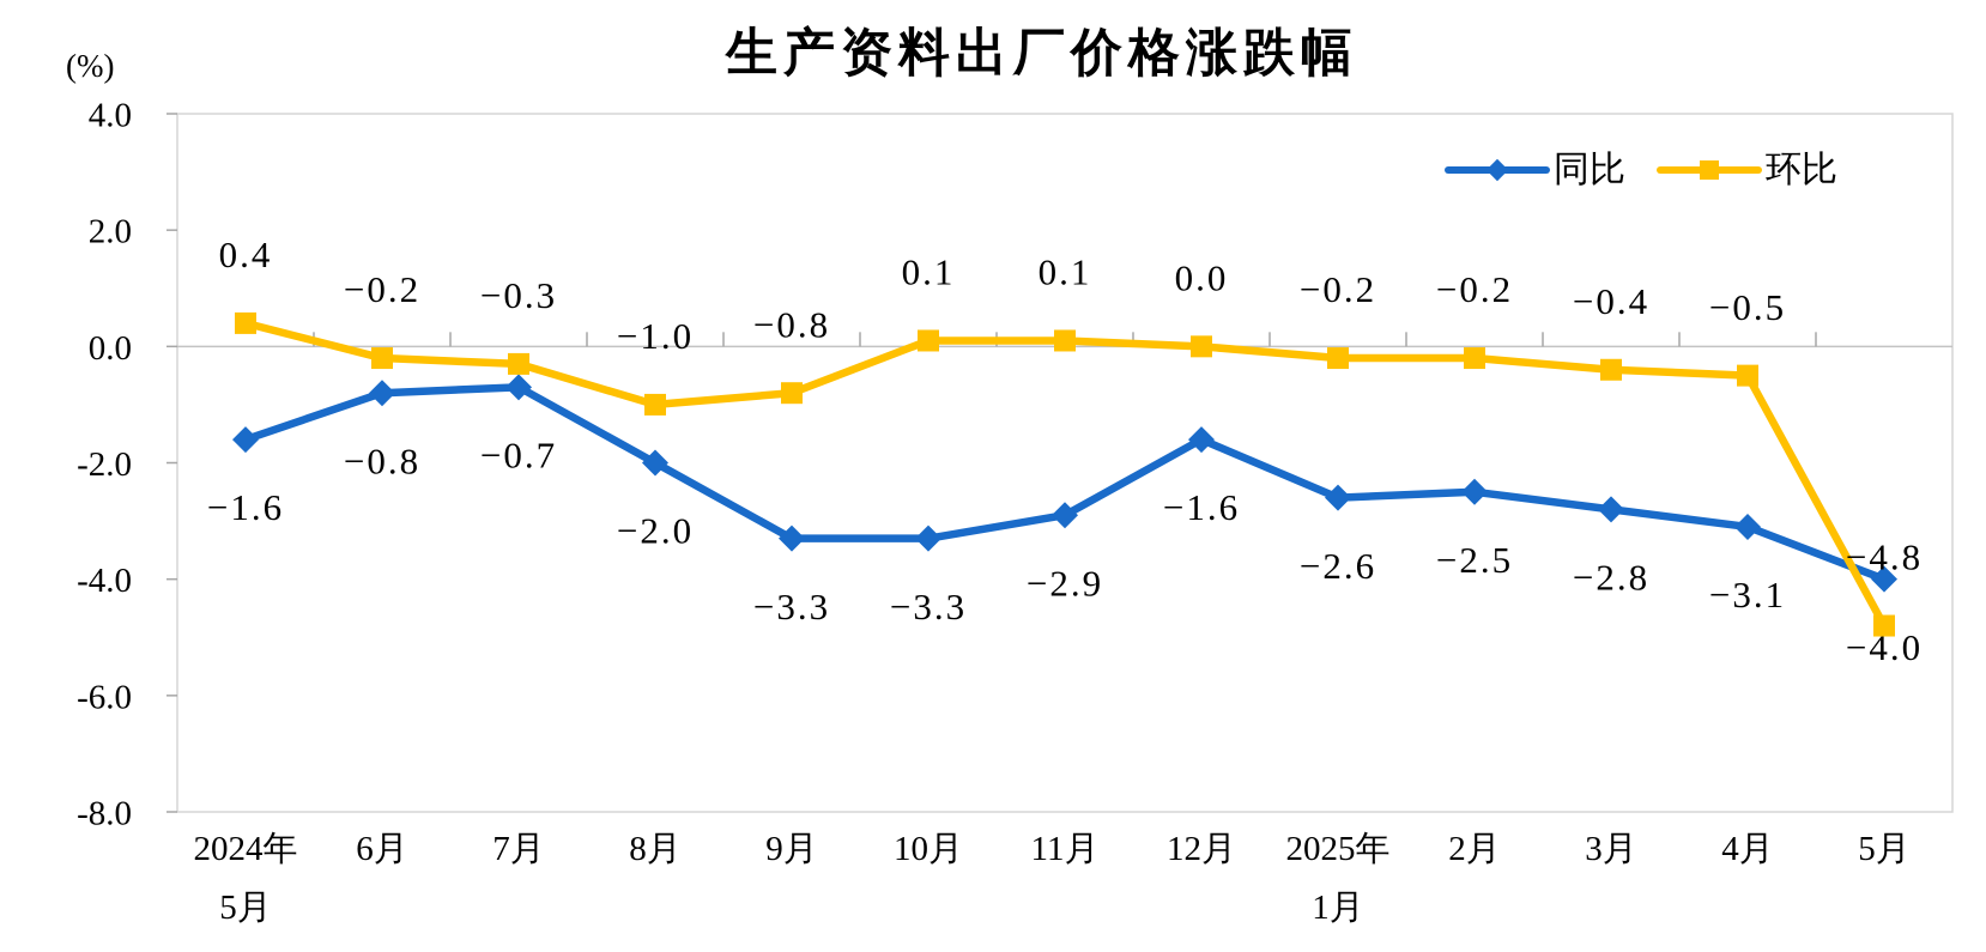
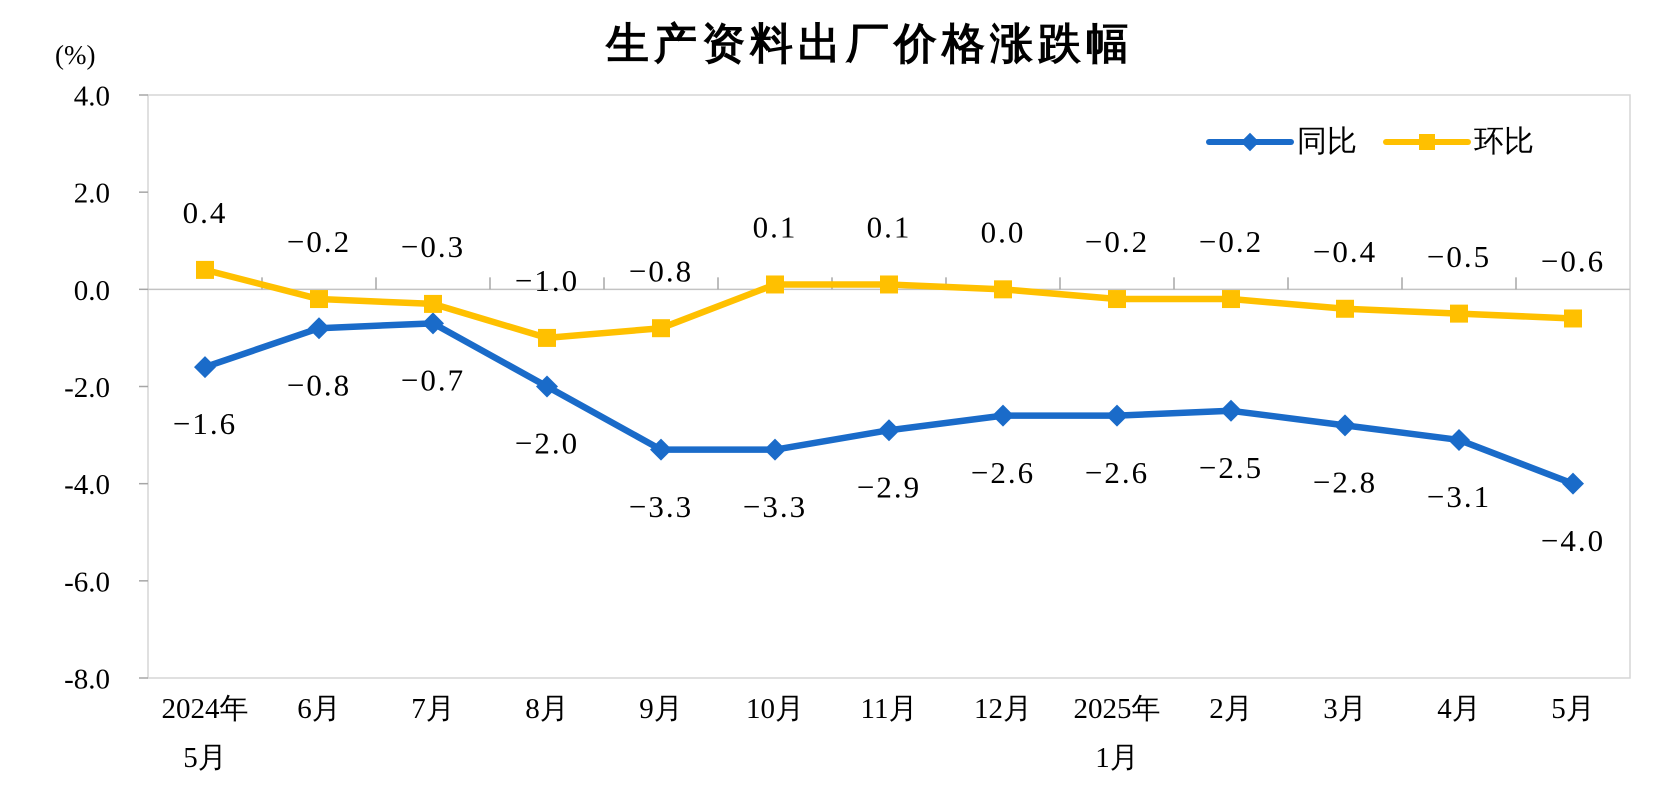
同比/12月: −1.6 -> −2.6
环比/5月: −4.8 -> −0.6
